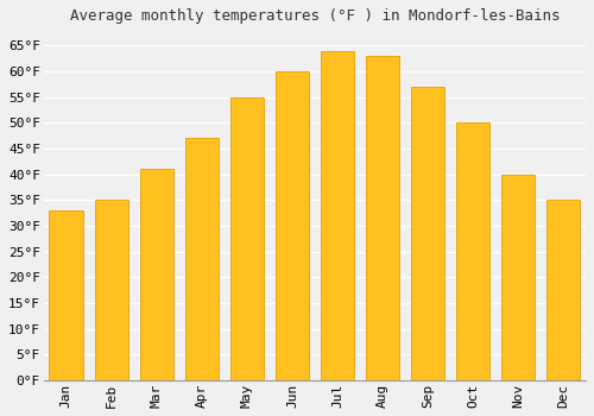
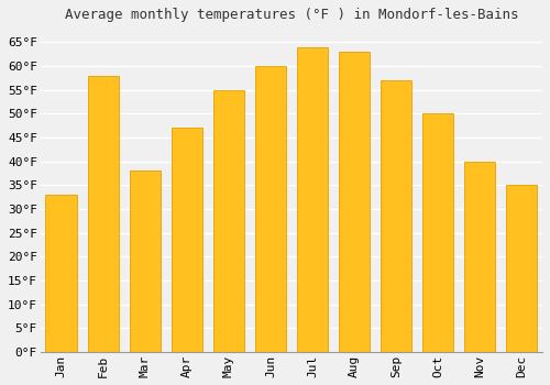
Feb: 35°F -> 58°F
Mar: 41°F -> 38°F
